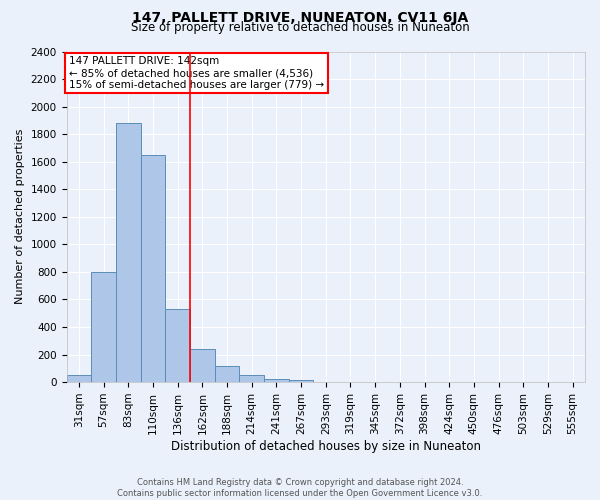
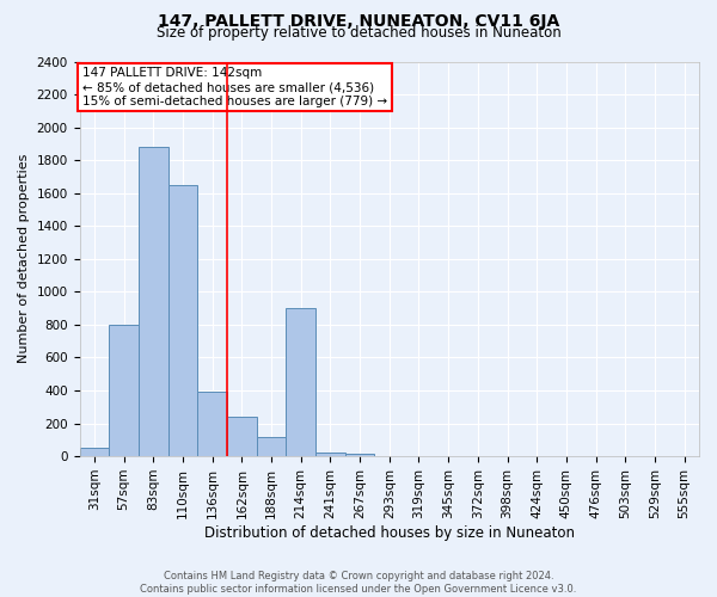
136sqm: 530 -> 390
214sqm: 60 -> 900
